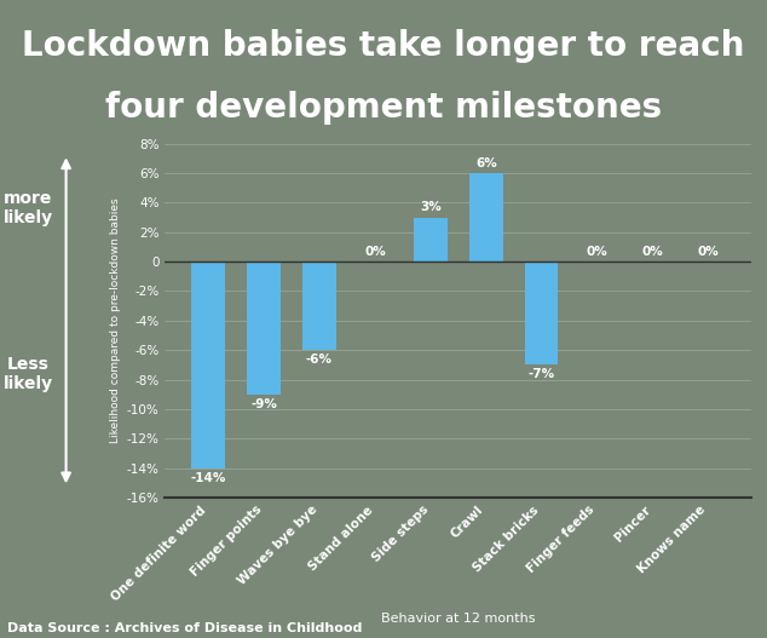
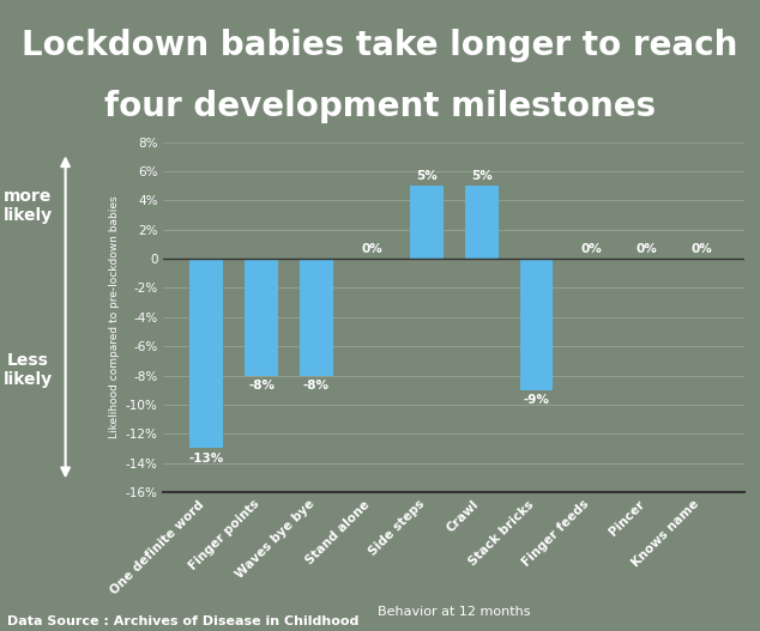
One definite word: -14% -> -13%
Finger points: -9% -> -8%
Waves bye bye: -6% -> -8%
Side steps: 3% -> 5%
Crawl: 6% -> 5%
Stack bricks: -7% -> -9%
